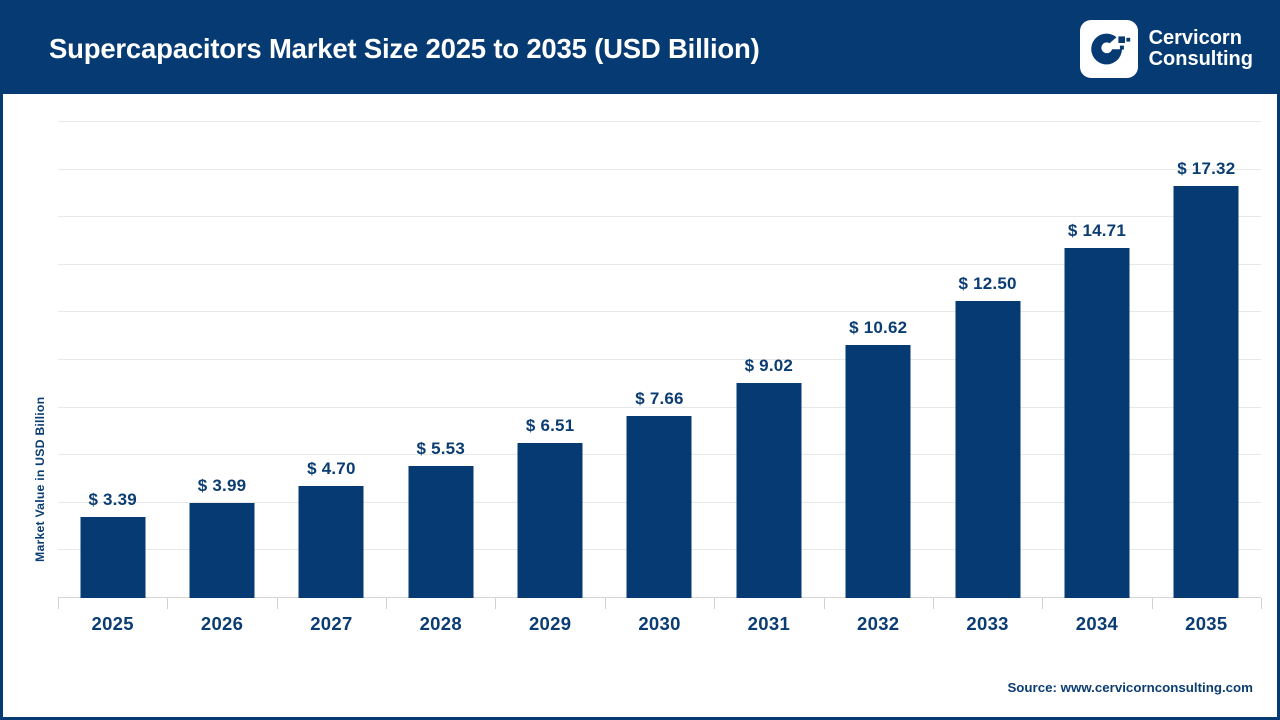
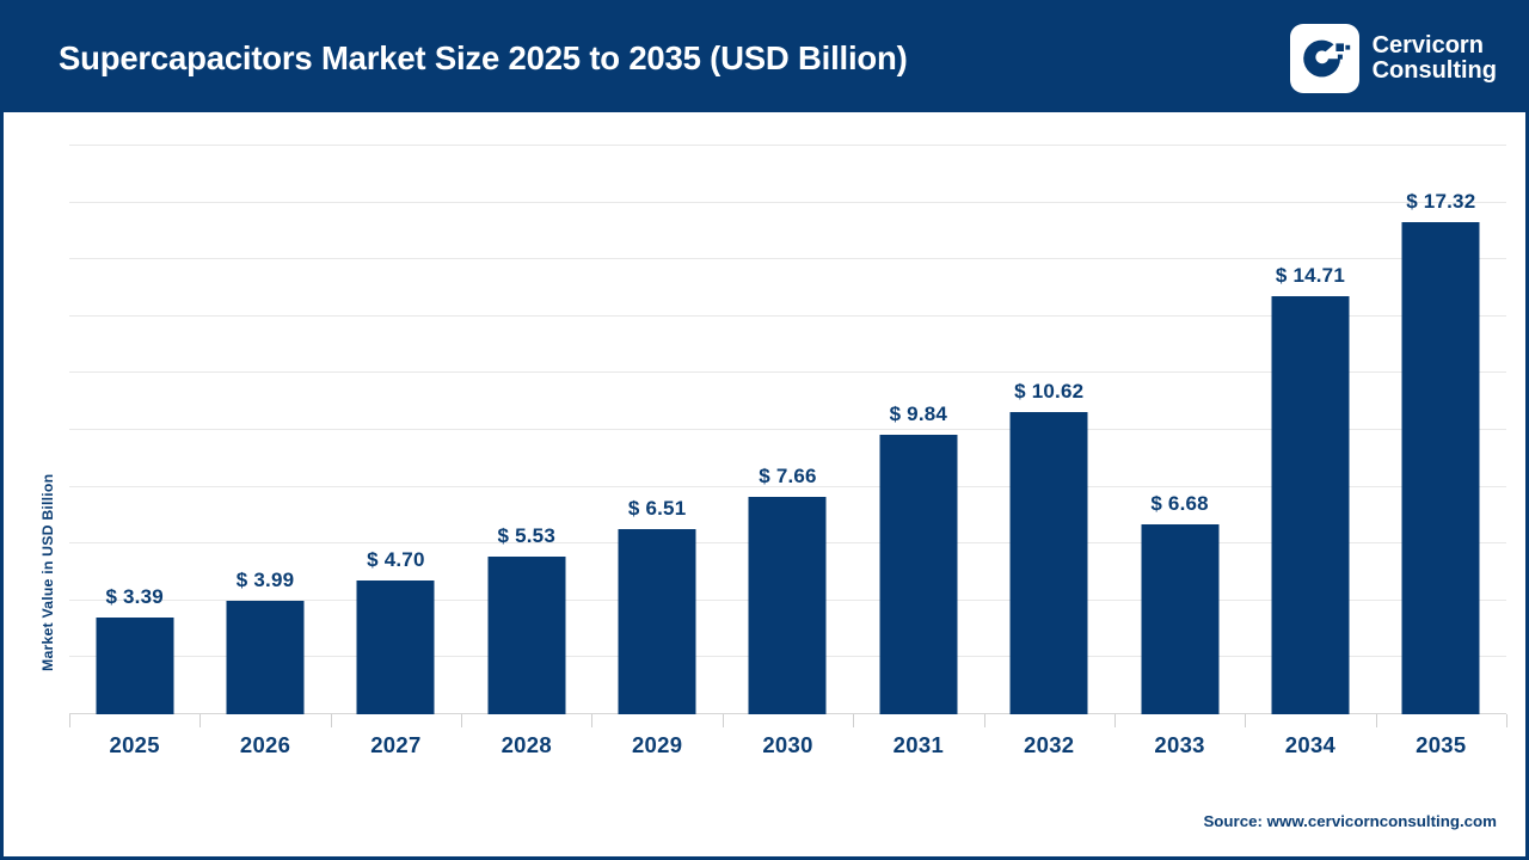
2031: 9.02 -> 9.84
2033: 12.50 -> 6.68
